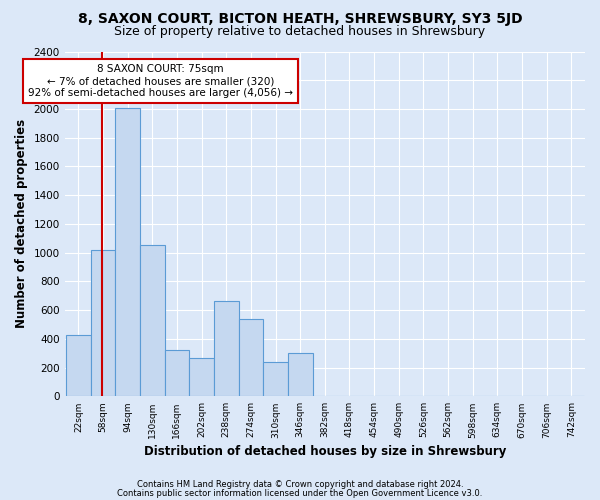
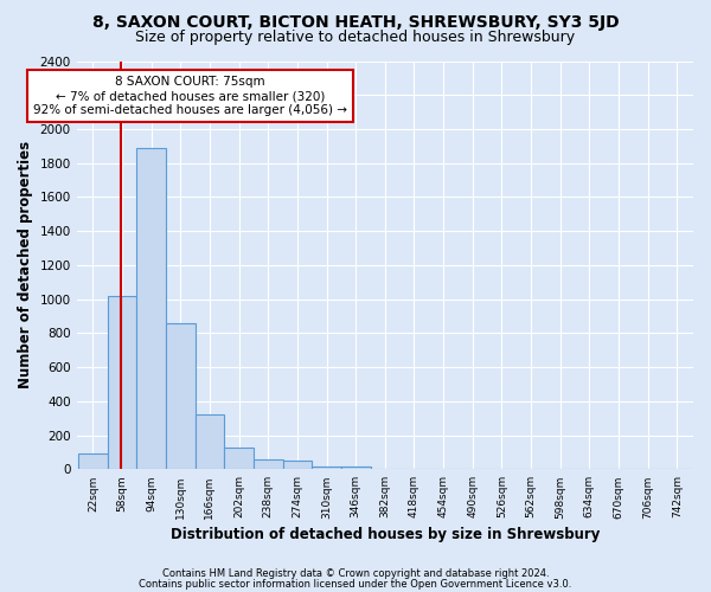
22sqm: 430 -> 100
94sqm: 2010 -> 1890
130sqm: 1050 -> 860
202sqm: 270 -> 120
238sqm: 660 -> 60
274sqm: 540 -> 50
310sqm: 240 -> 20
346sqm: 300 -> 20
